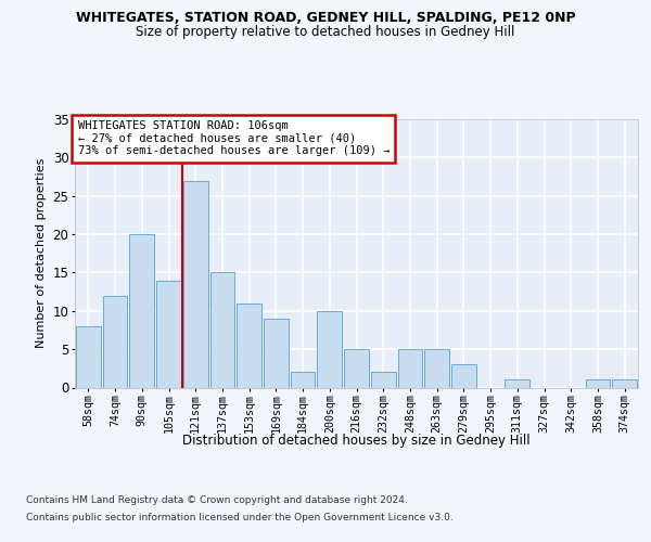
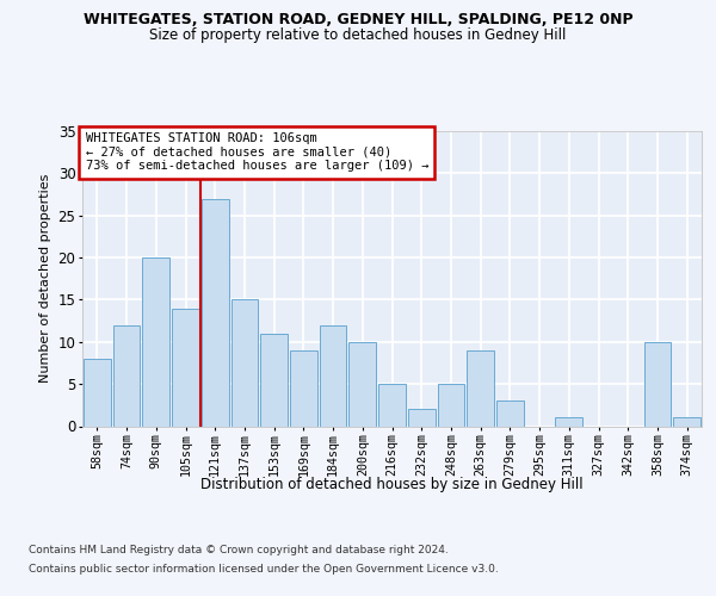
184sqm: 2 -> 12
263sqm: 5 -> 9
358sqm: 1 -> 10
